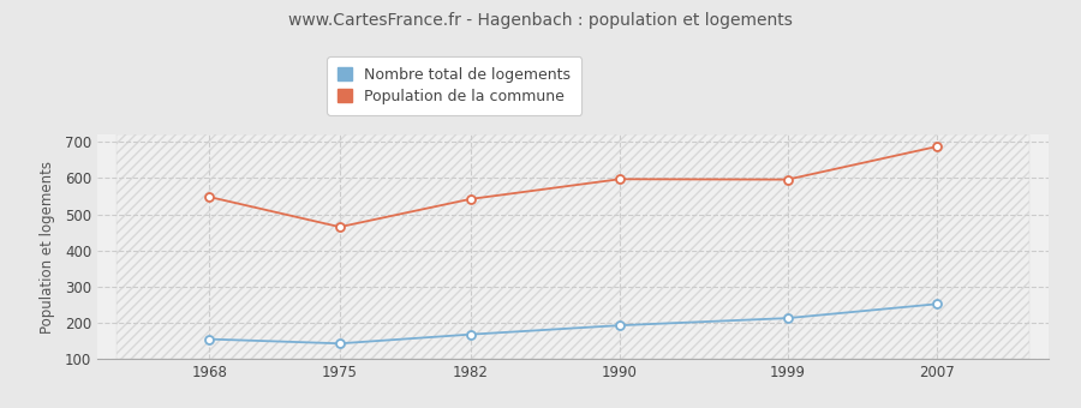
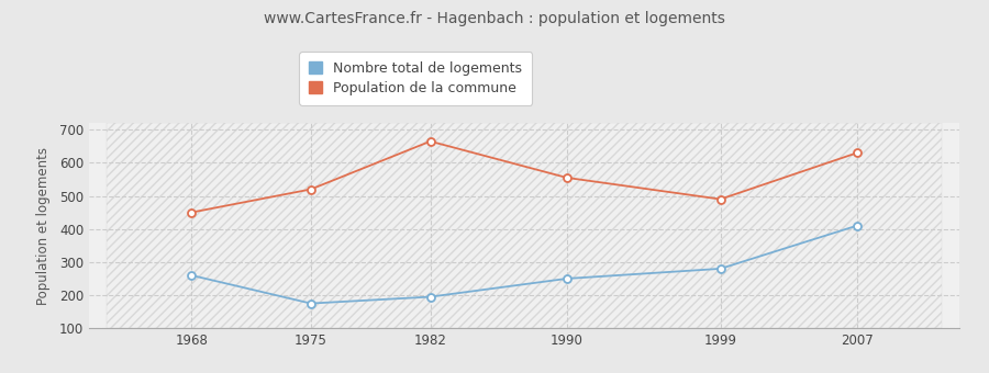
Nombre total de logements/1968: 155 -> 260
Population de la commune/1968: 548 -> 450
Nombre total de logements/1975: 143 -> 175
Population de la commune/1975: 465 -> 520
Nombre total de logements/1982: 168 -> 195
Population de la commune/1982: 542 -> 665
Nombre total de logements/1990: 193 -> 250
Population de la commune/1990: 597 -> 555
Nombre total de logements/1999: 213 -> 280
Population de la commune/1999: 596 -> 490
Nombre total de logements/2007: 252 -> 410
Population de la commune/2007: 687 -> 630
